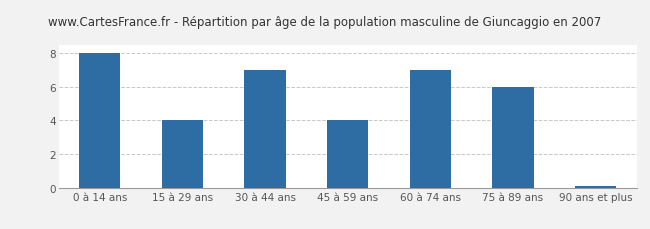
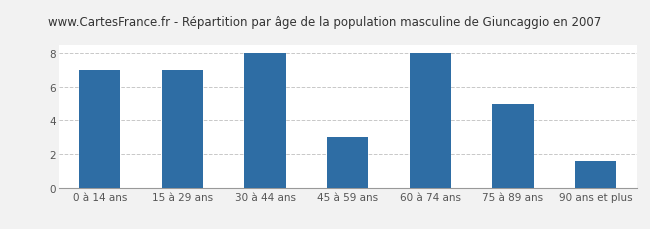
0 à 14 ans: 8.0 -> 7.0
15 à 29 ans: 4.0 -> 7.0
30 à 44 ans: 7.0 -> 8.0
45 à 59 ans: 4.0 -> 3.0
60 à 74 ans: 7.0 -> 8.0
75 à 89 ans: 6.0 -> 5.0
90 ans et plus: 0.1 -> 1.6
